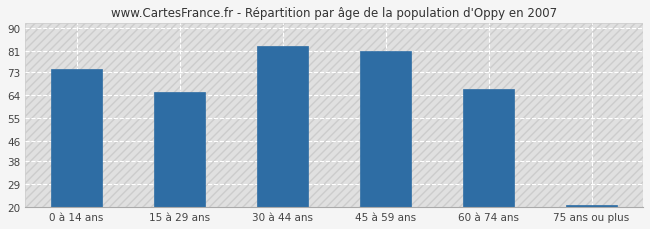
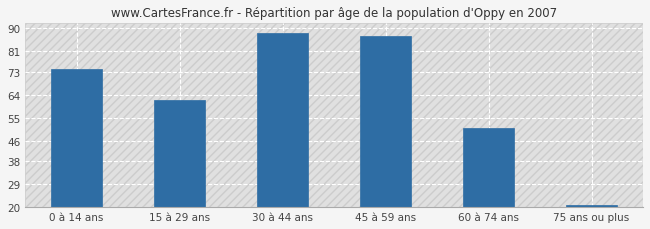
15 à 29 ans: 65 -> 62
30 à 44 ans: 83 -> 88
45 à 59 ans: 81 -> 87
60 à 74 ans: 66 -> 51
